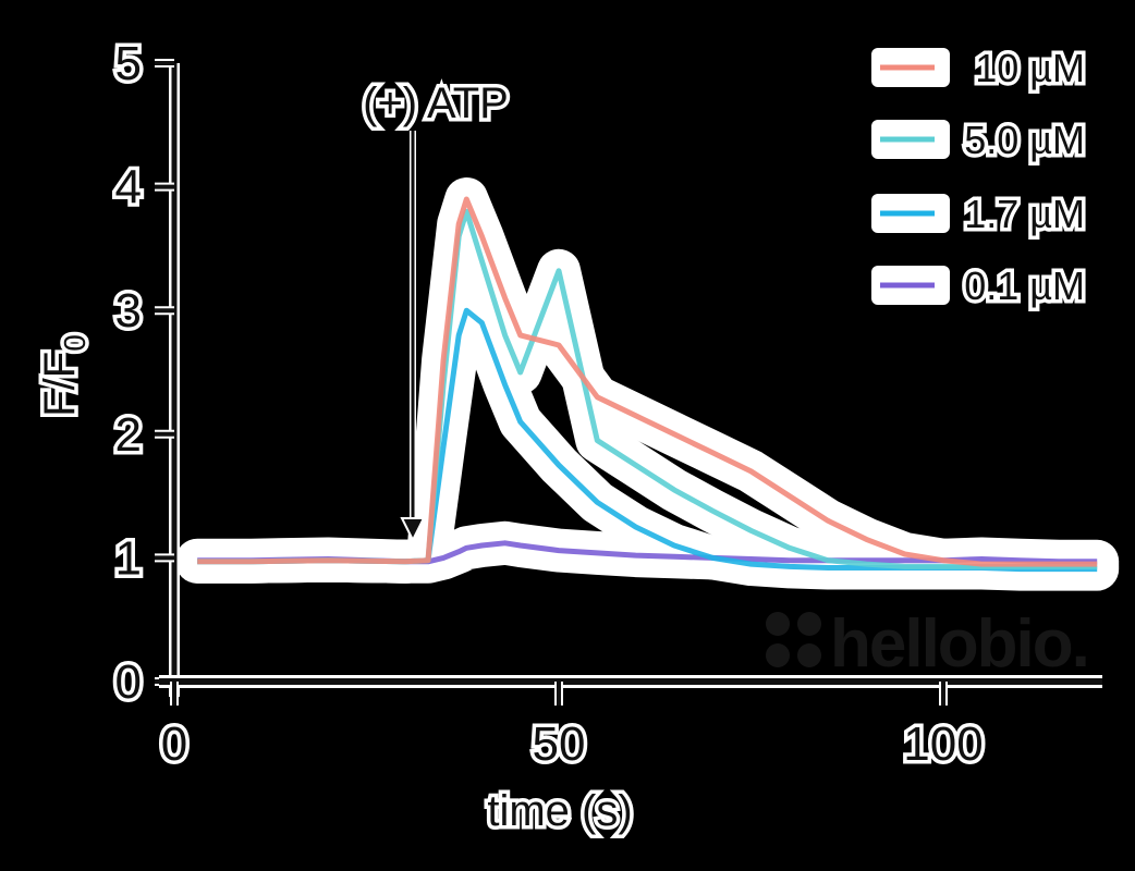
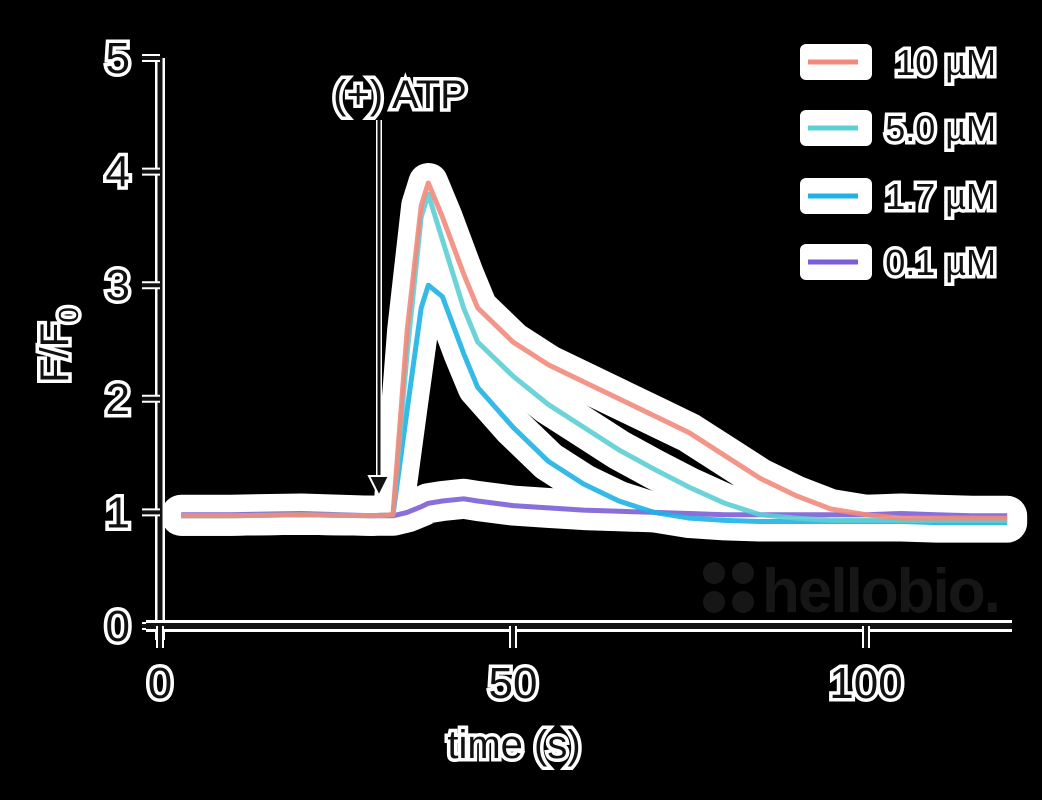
10 µM/50: 2.72 -> 2.50
5.0 µM/50: 3.32 -> 2.20
